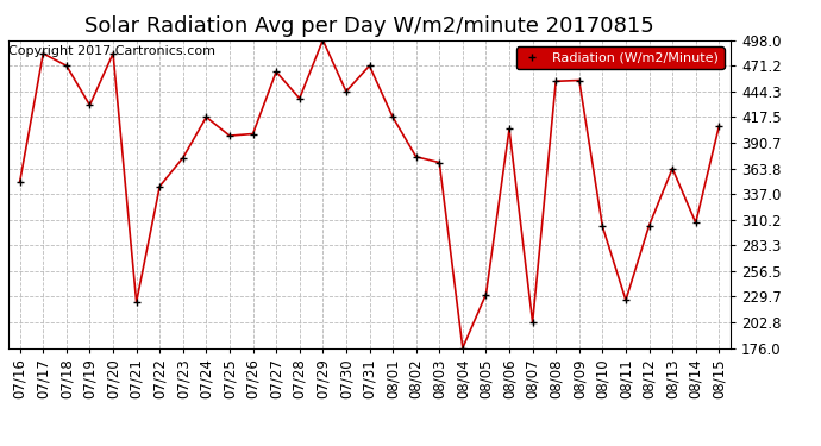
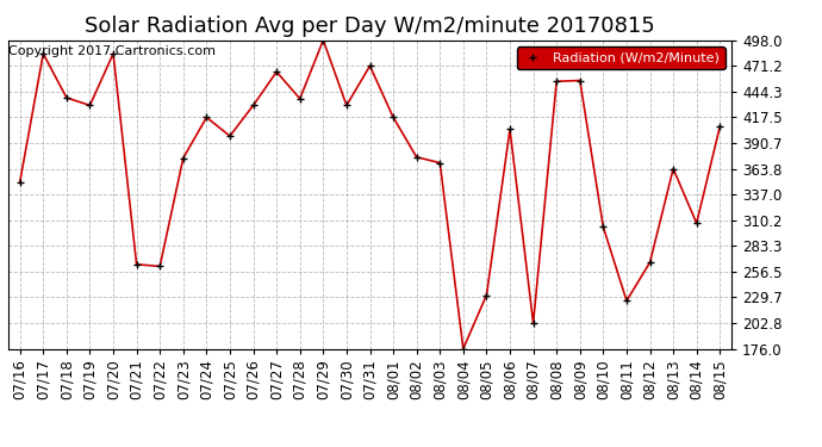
07/18: 471 -> 438
07/21: 224 -> 264
07/22: 345 -> 262
07/26: 400 -> 430
07/30: 444 -> 430
08/12: 304 -> 266
